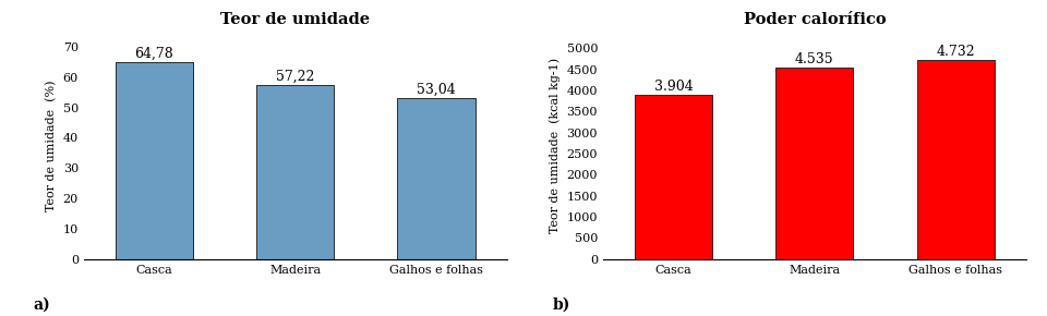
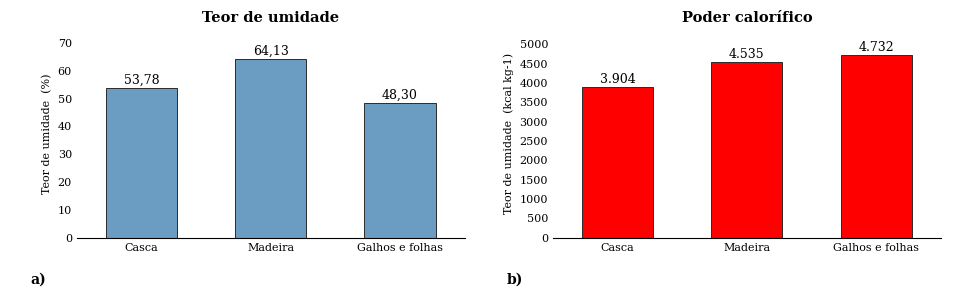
Teor de umidade/Casca: 64,78 -> 53,78
Teor de umidade/Madeira: 57,22 -> 64,13
Teor de umidade/Galhos e folhas: 53,04 -> 48,30
